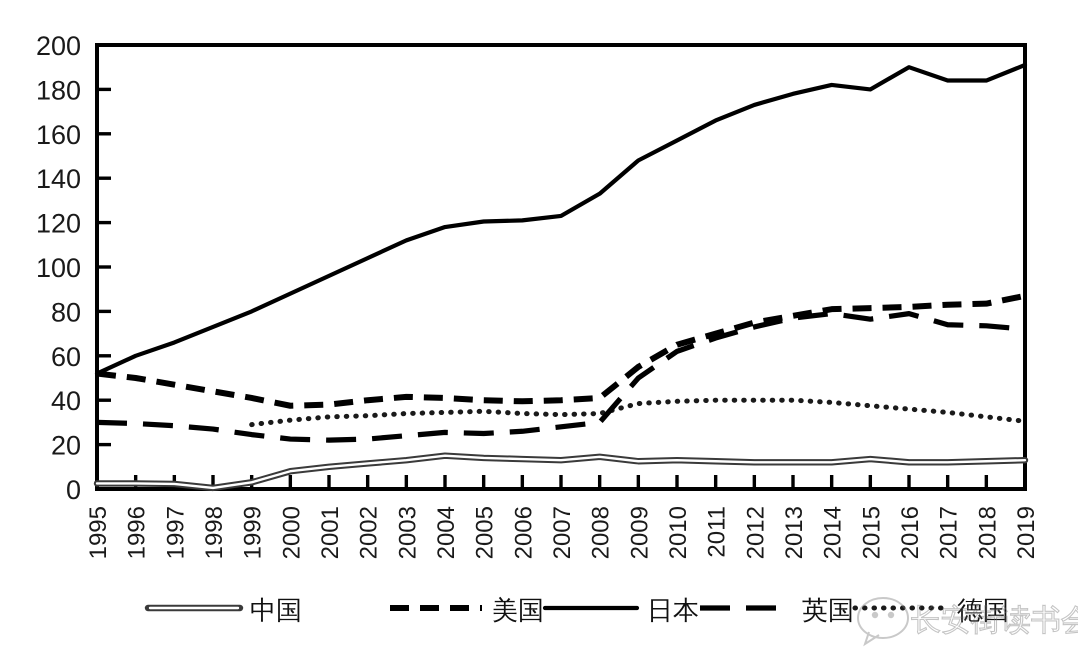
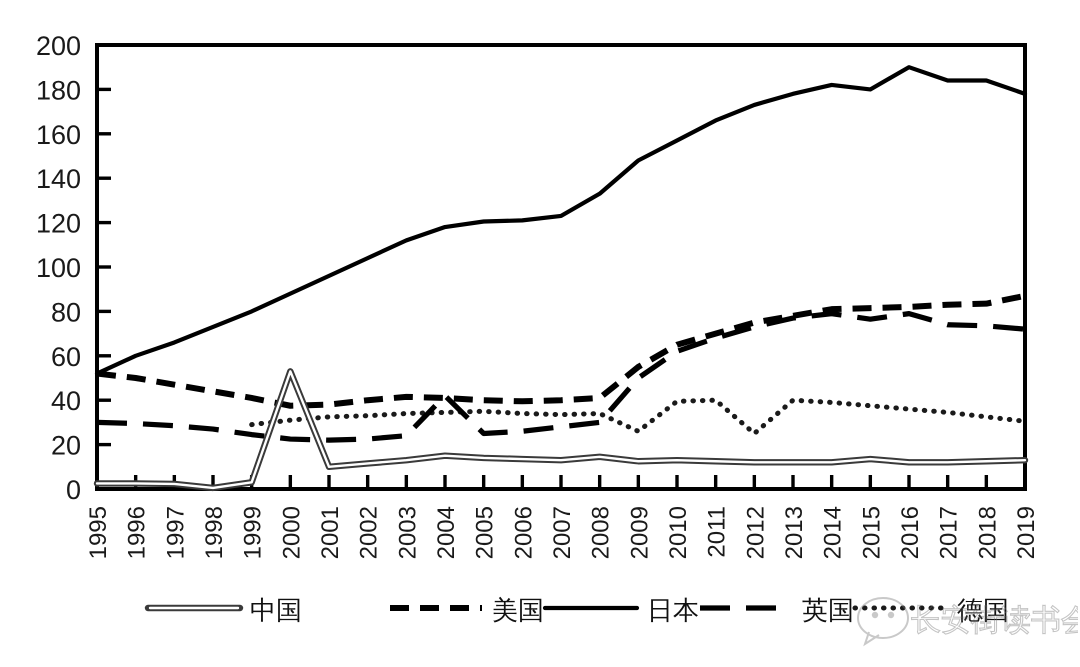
中国/2000: 8 -> 53
英国/2004: 26 -> 42
德国/2009: 38 -> 26
德国/2012: 40 -> 25
日本/2019: 191 -> 178
